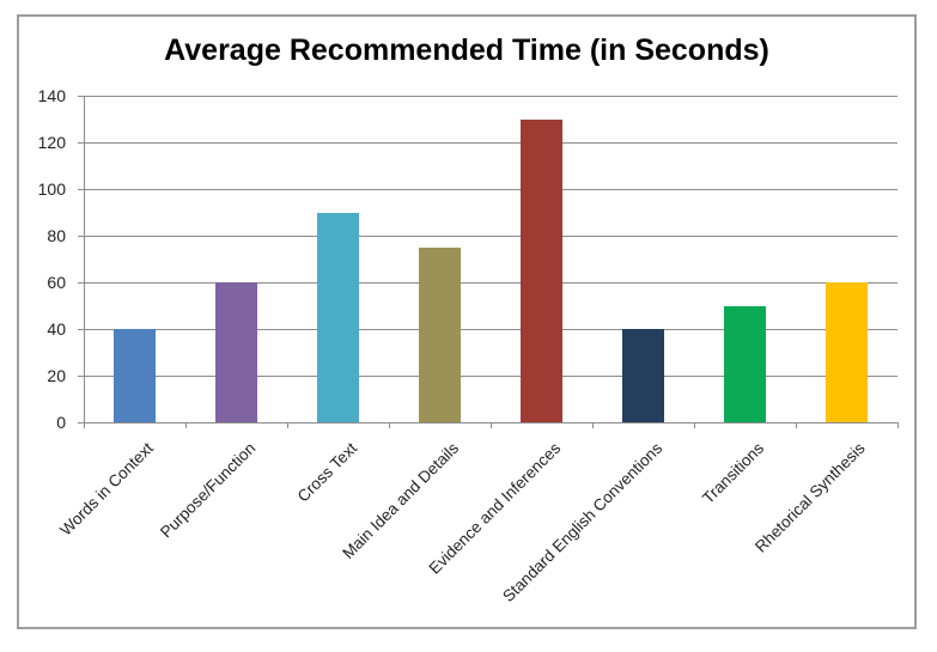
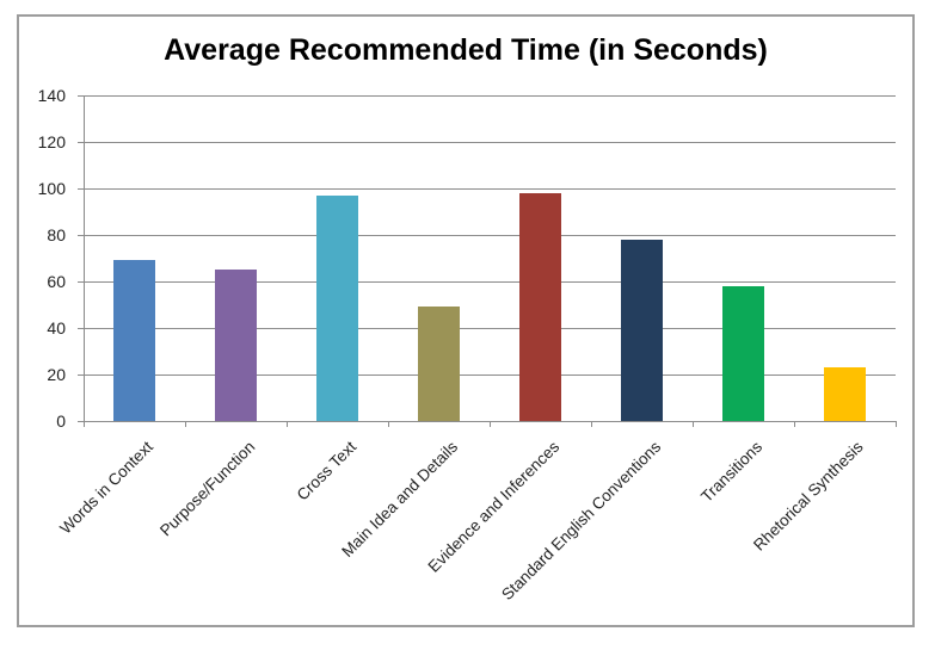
Words in Context: 40 -> 69
Purpose/Function: 60 -> 65
Cross Text: 90 -> 97
Main Idea and Details: 75 -> 49
Evidence and Inferences: 130 -> 98
Standard English Conventions: 40 -> 78
Transitions: 50 -> 58
Rhetorical Synthesis: 60 -> 23
